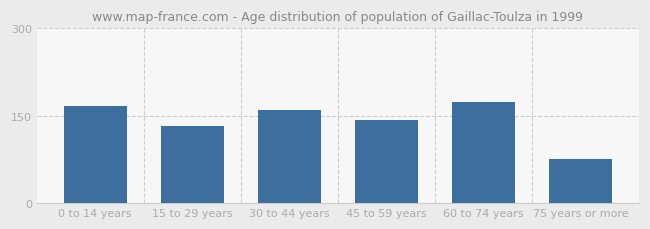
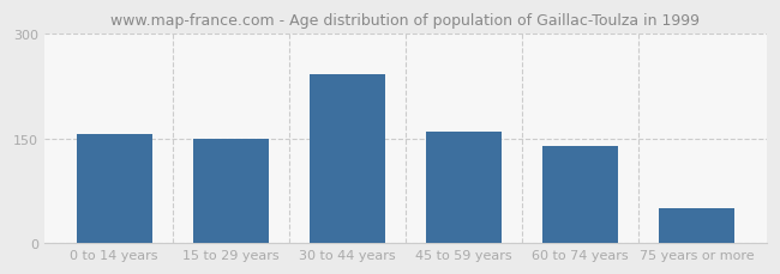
0 to 14 years: 166 -> 157
15 to 29 years: 132 -> 149
30 to 44 years: 160 -> 243
45 to 59 years: 142 -> 160
60 to 74 years: 174 -> 140
75 years or more: 76 -> 50
